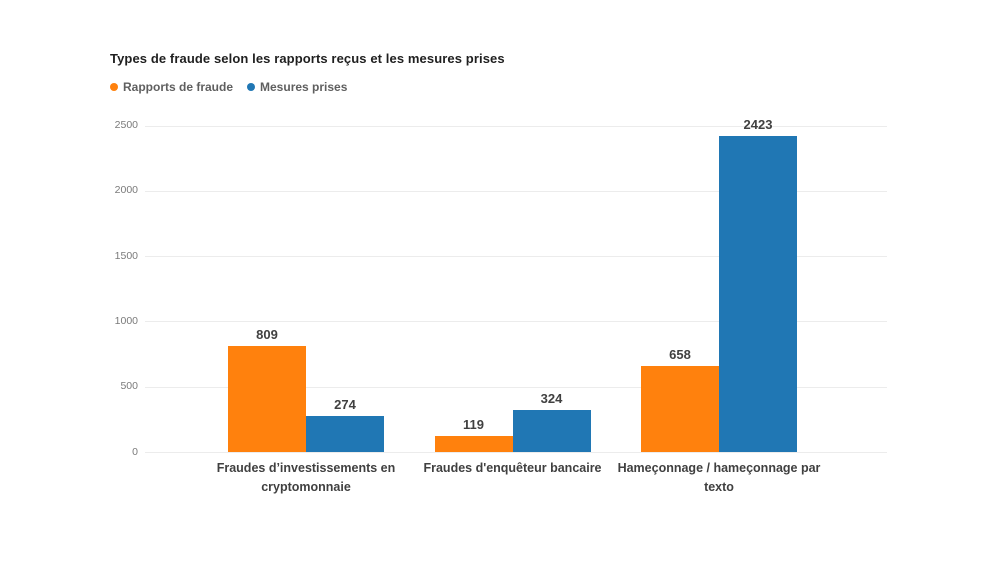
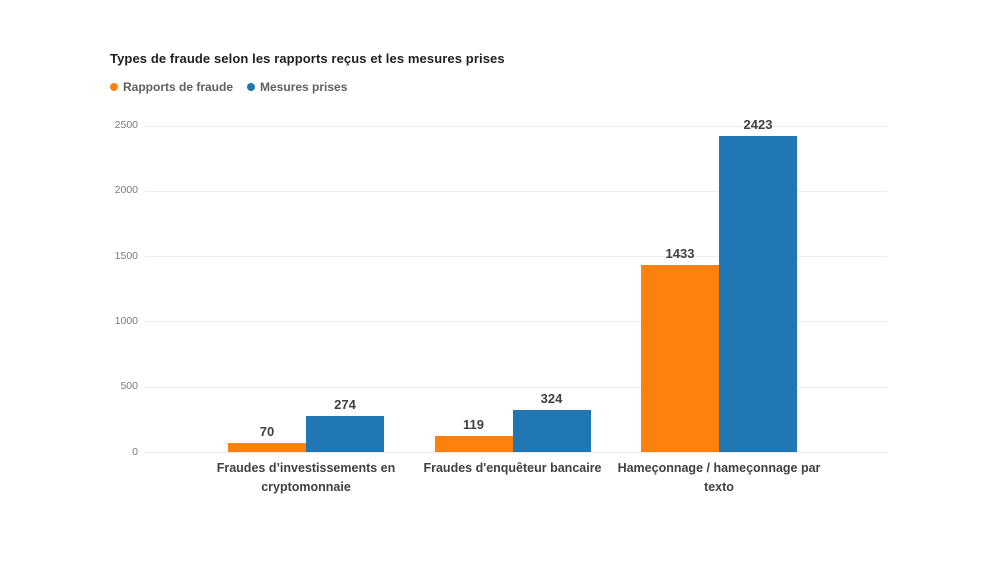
Rapports de fraude/Fraudes d’investissements en cryptomonnaie: 809 -> 70
Rapports de fraude/Hameçonnage / hameçonnage par texto: 658 -> 1433
